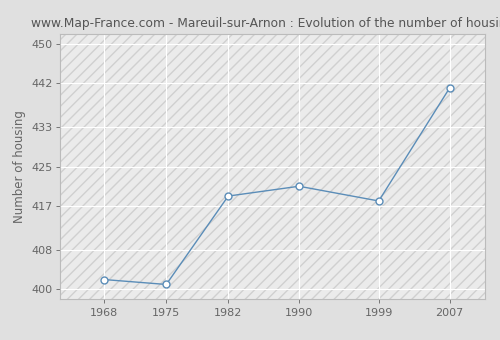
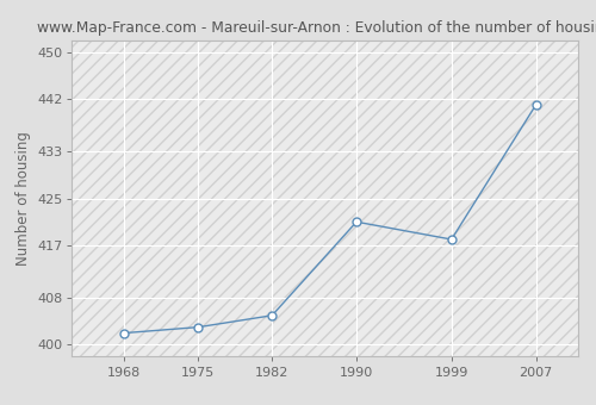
1975: 401 -> 403
1982: 419 -> 405
